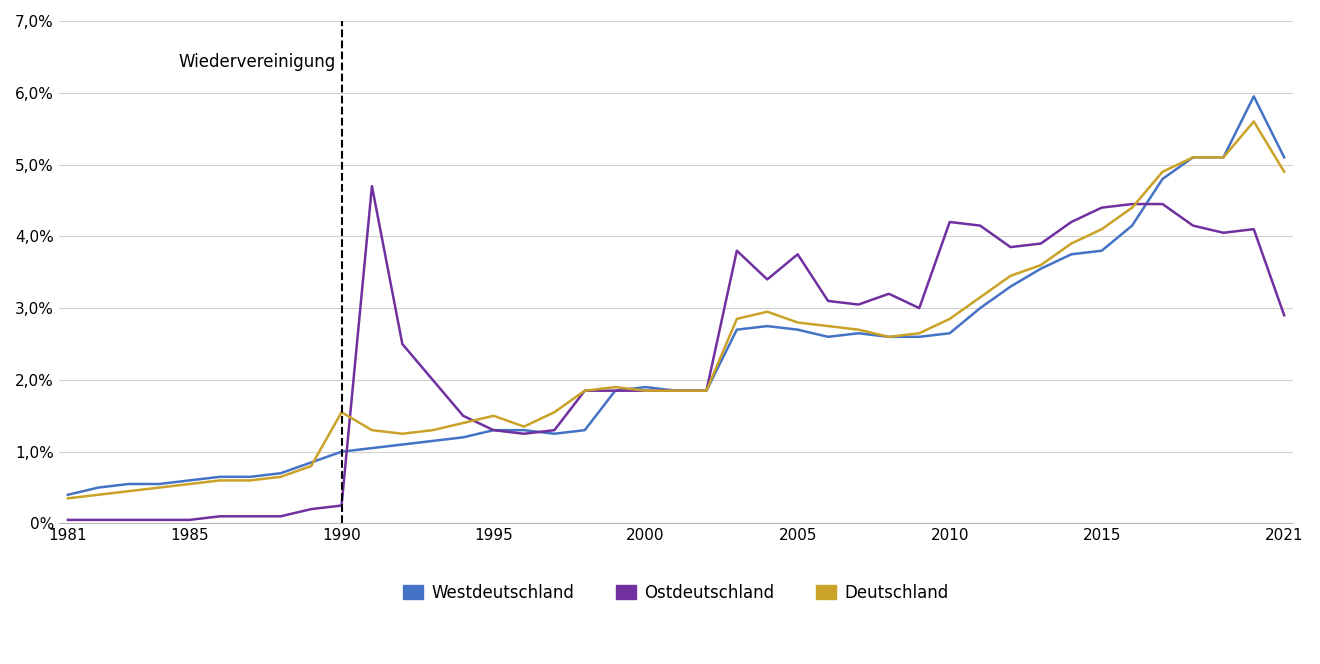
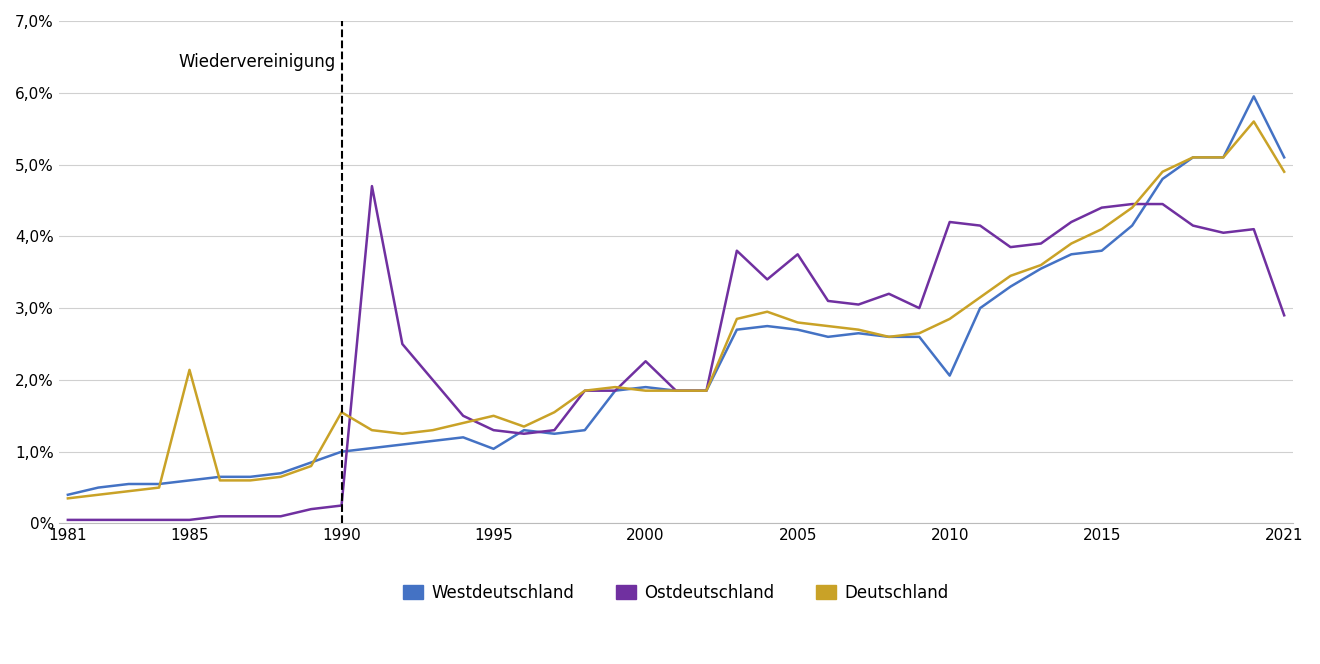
Deutschland/1985: 0,55% -> 2,14%
Westdeutschland/1995: 1,30% -> 1,04%
Ostdeutschland/2000: 1,85% -> 2,26%
Westdeutschland/2010: 2,65% -> 2,06%
